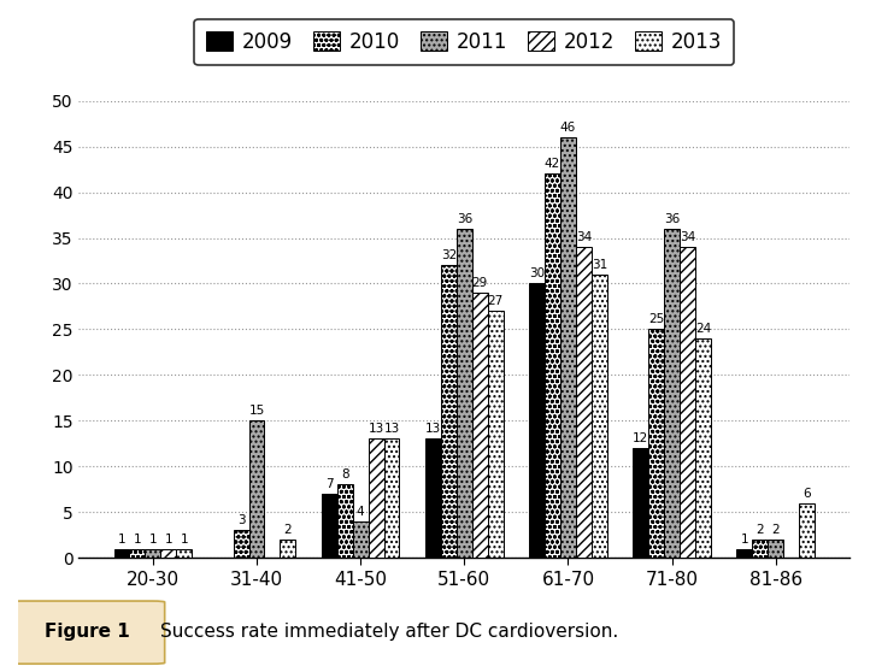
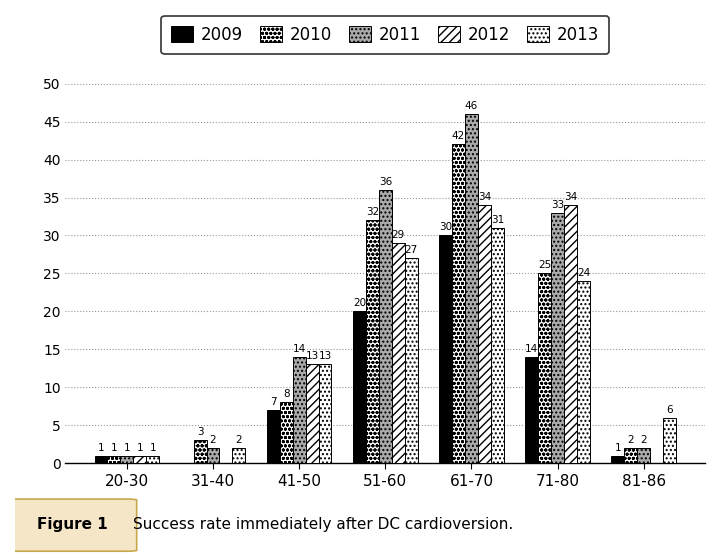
2011/31-40: 15 -> 2
2011/41-50: 4 -> 14
2009/51-60: 13 -> 20
2009/71-80: 12 -> 14
2011/71-80: 36 -> 33
